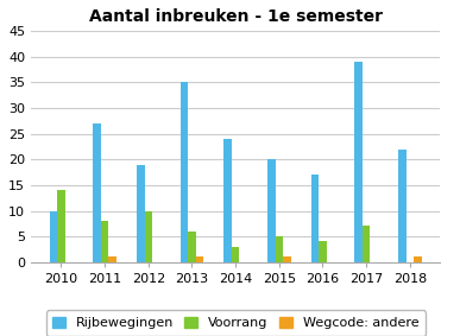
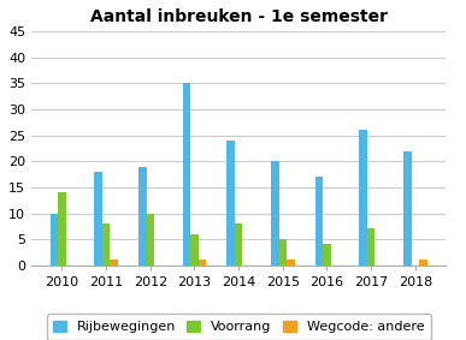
Rijbewegingen/2011: 27 -> 18
Voorrang/2014: 3 -> 8
Rijbewegingen/2017: 39 -> 26
